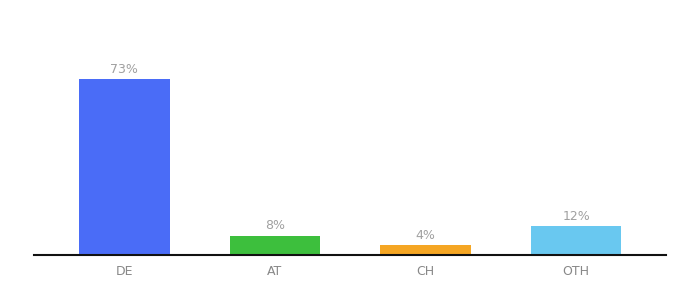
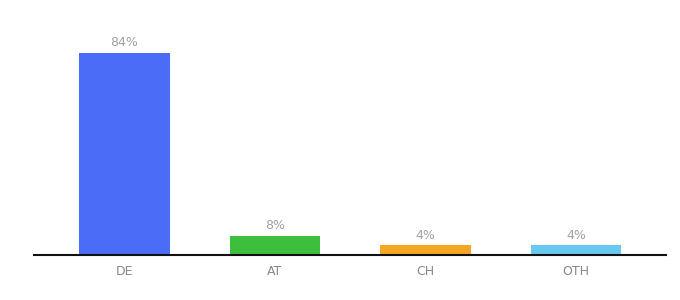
DE: 73% -> 84%
OTH: 12% -> 4%
